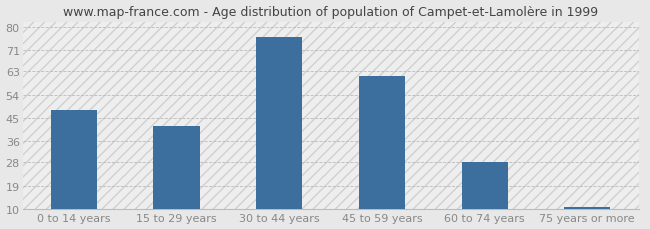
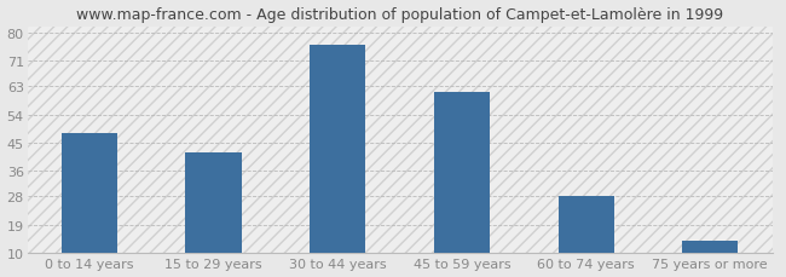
75 years or more: 11 -> 14
